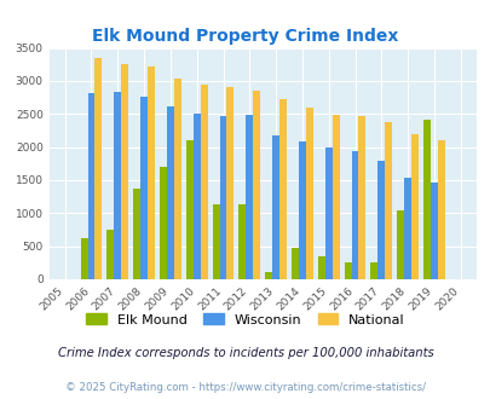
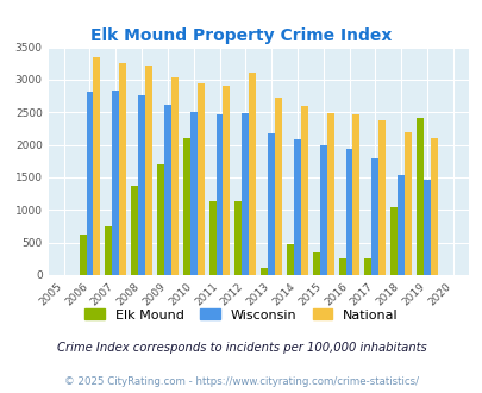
National/2012: 2850 -> 3100
